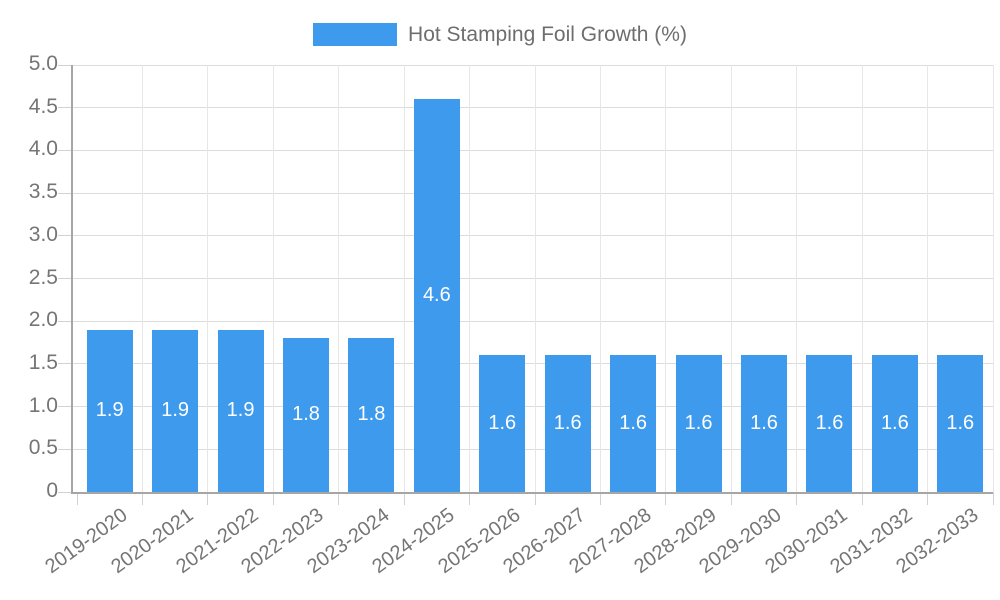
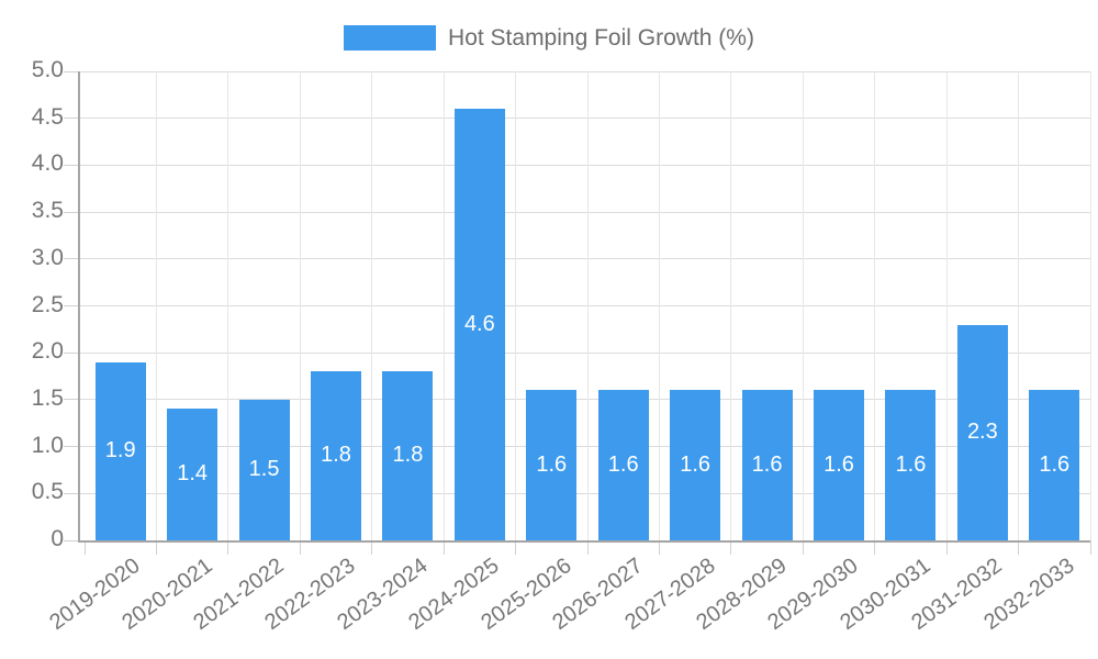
2020-2021: 1.9 -> 1.4
2021-2022: 1.9 -> 1.5
2031-2032: 1.6 -> 2.3
